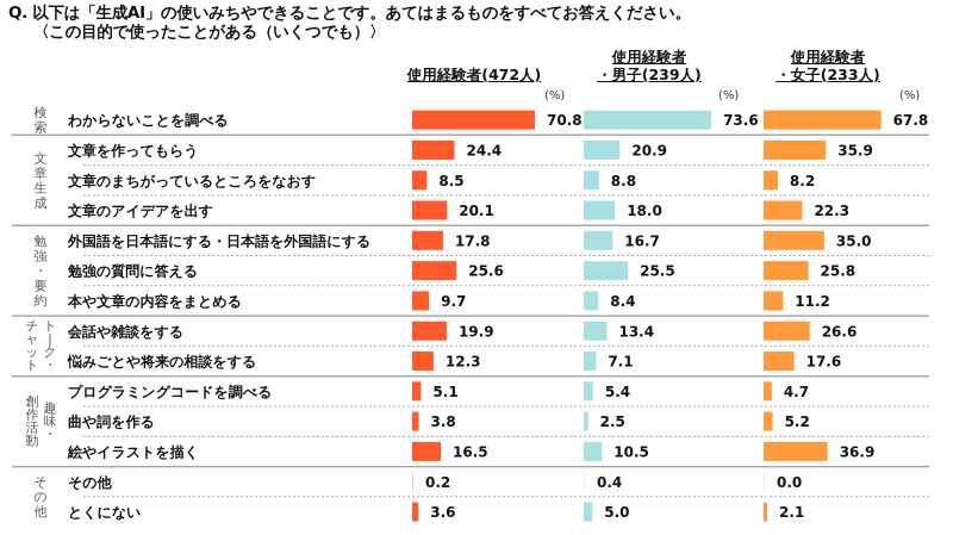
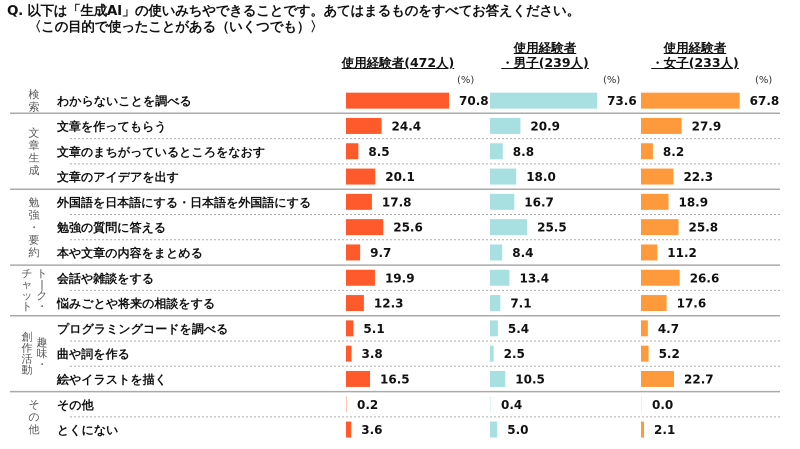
使用経験者・女子(233人)/文章を作ってもらう: 35.9 -> 27.9
使用経験者・女子(233人)/外国語を日本語にする・日本語を外国語にする: 35.0 -> 18.9
使用経験者・女子(233人)/絵やイラストを描く: 36.9 -> 22.7
